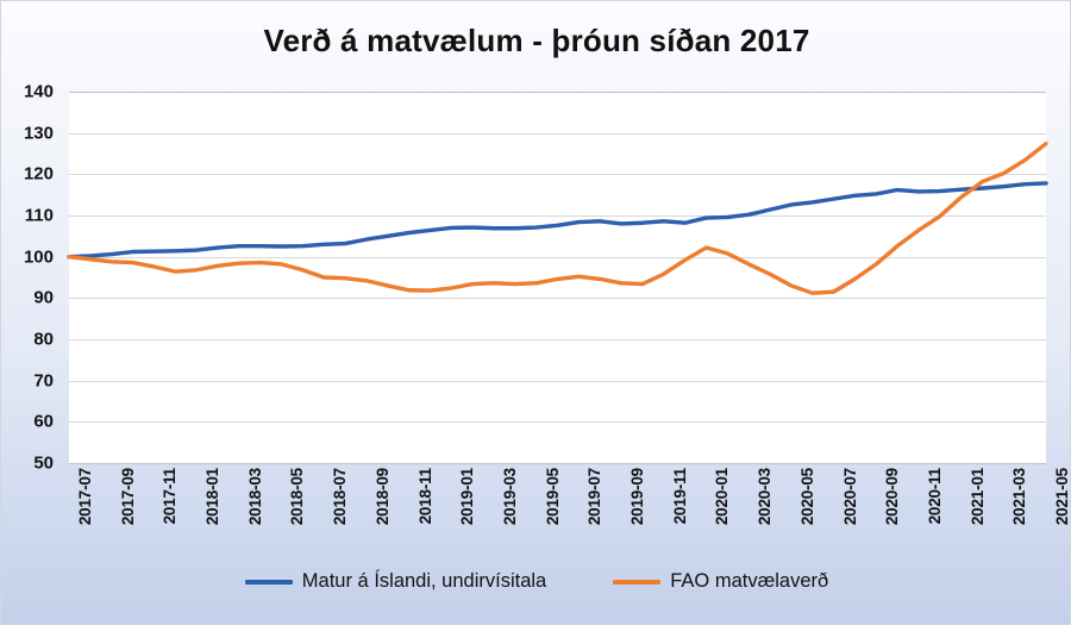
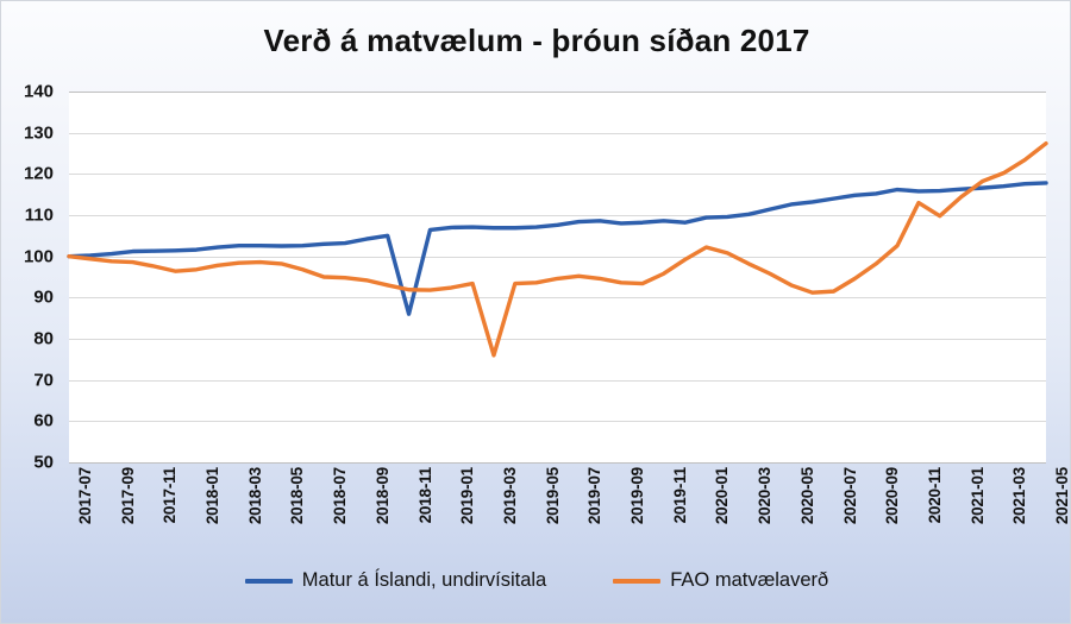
Matur á Íslandi, undirvísitala/2018-11: 106 -> 86
FAO matvælaverð/2019-03: 94 -> 76
FAO matvælaverð/2020-11: 106 -> 113
